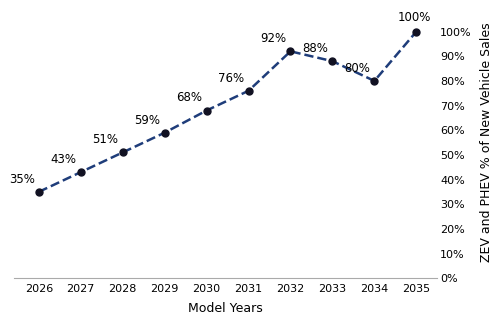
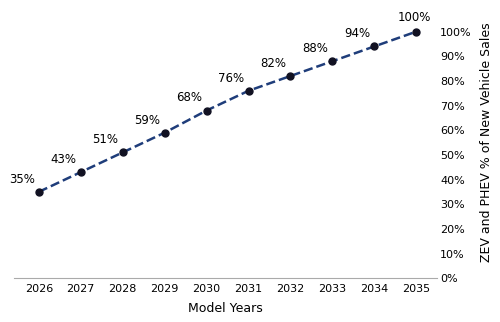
2032: 92% -> 82%
2034: 80% -> 94%
